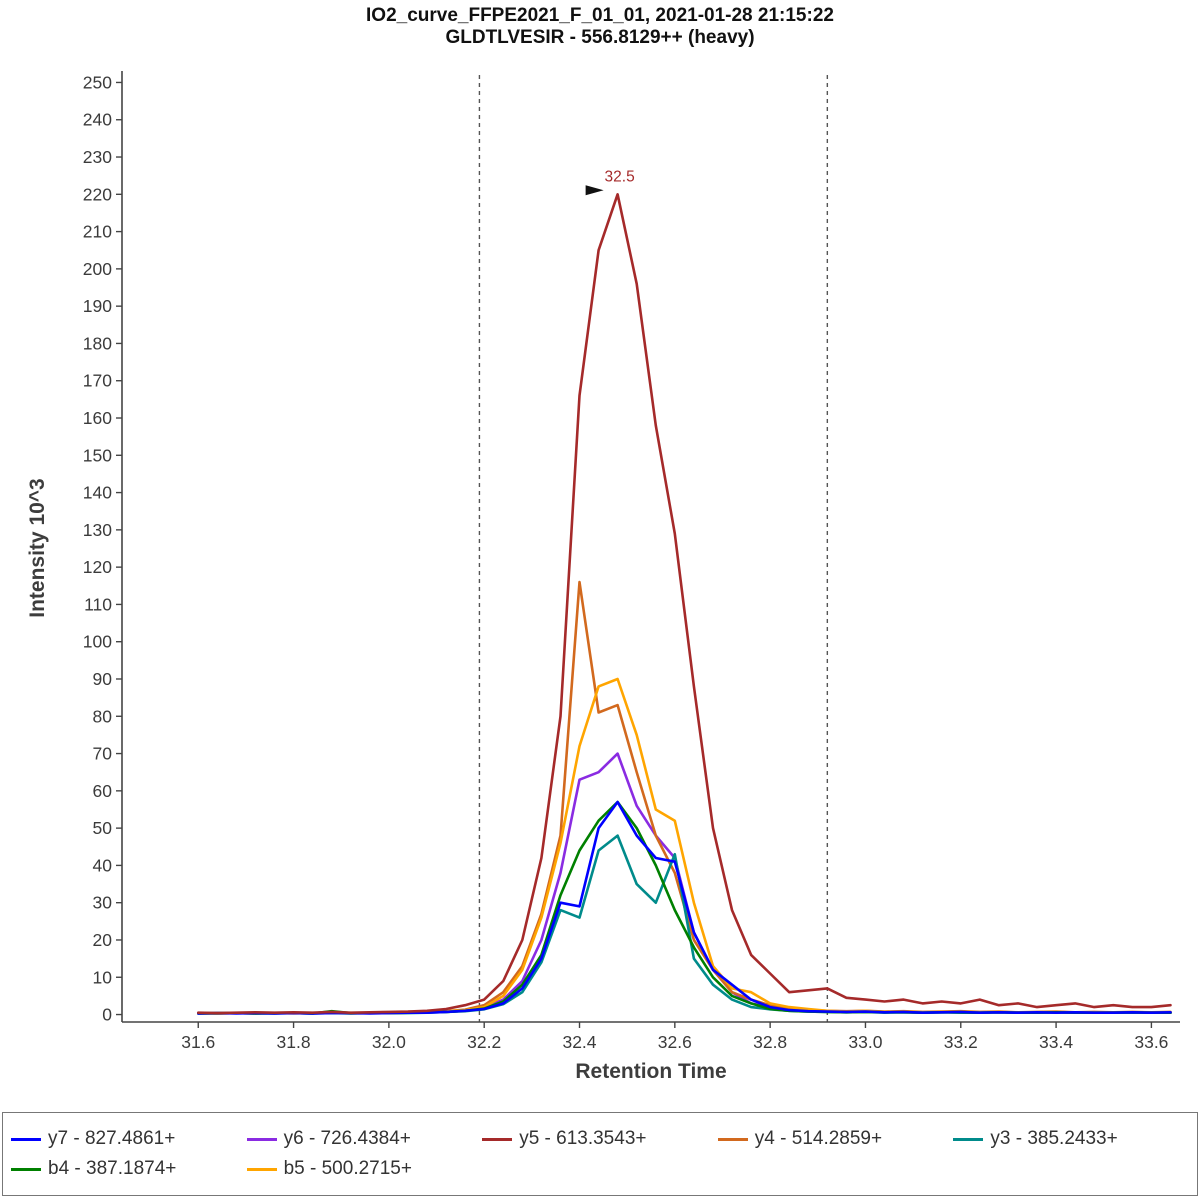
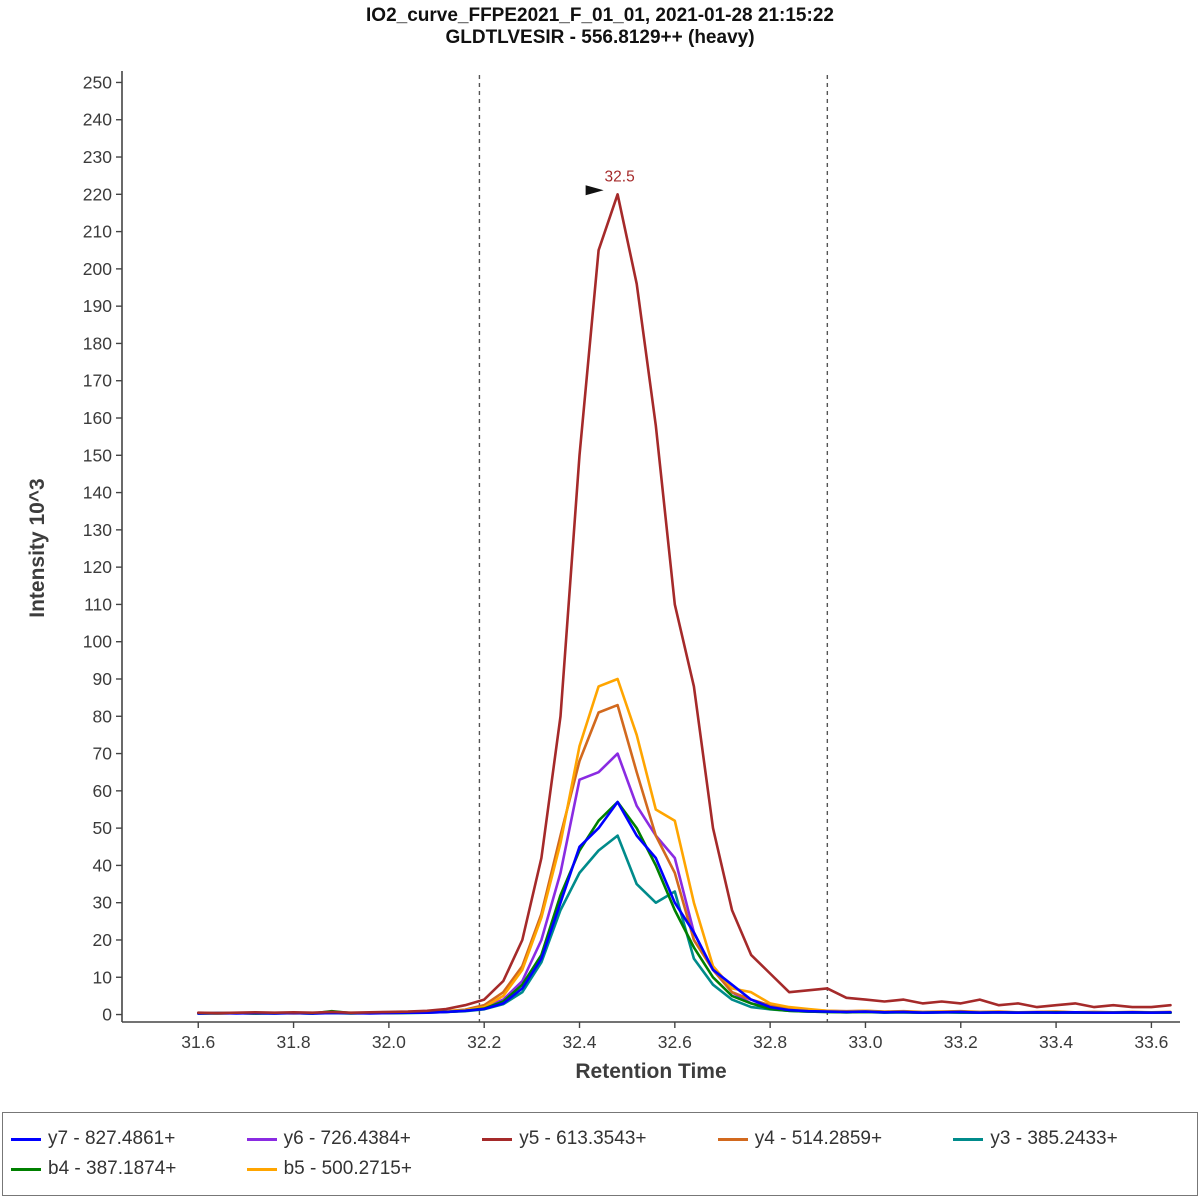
y7 - 827.4861+/32.4: 29 -> 45
y5 - 613.3543+/32.4: 166 -> 150
y4 - 514.2859+/32.4: 116 -> 68
y3 - 385.2433+/32.4: 26 -> 38
y7 - 827.4861+/32.6: 41 -> 30
y5 - 613.3543+/32.6: 129 -> 110
y3 - 385.2433+/32.6: 43 -> 33
